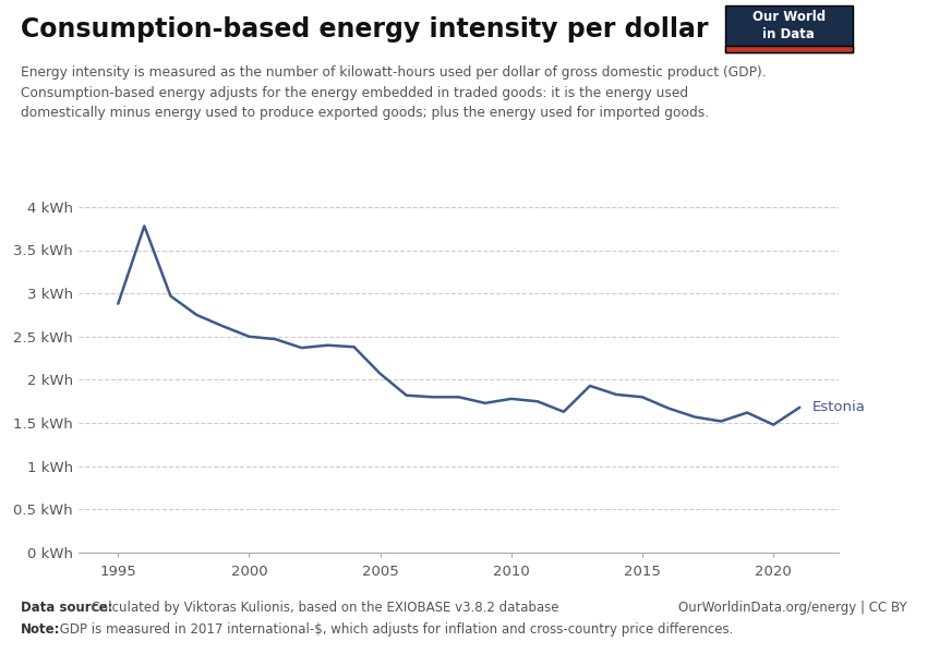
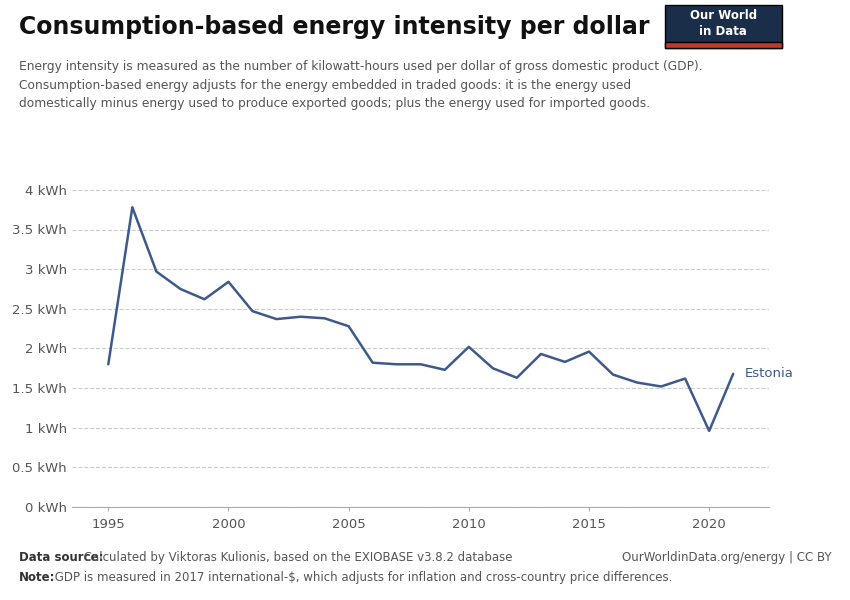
1995: 2.88 kWh -> 1.80 kWh
2000: 2.50 kWh -> 2.84 kWh
2005: 2.07 kWh -> 2.28 kWh
2010: 1.78 kWh -> 2.02 kWh
2015: 1.80 kWh -> 1.96 kWh
2020: 1.48 kWh -> 0.96 kWh
